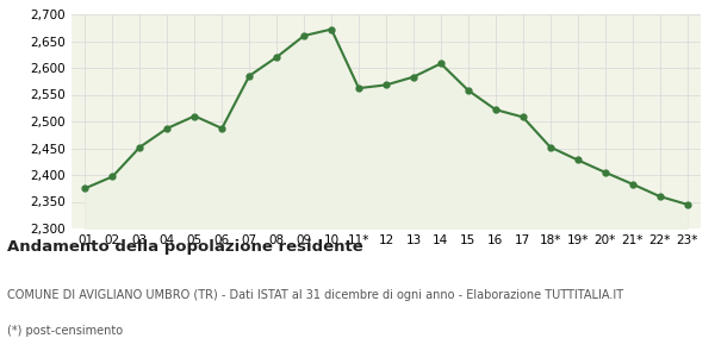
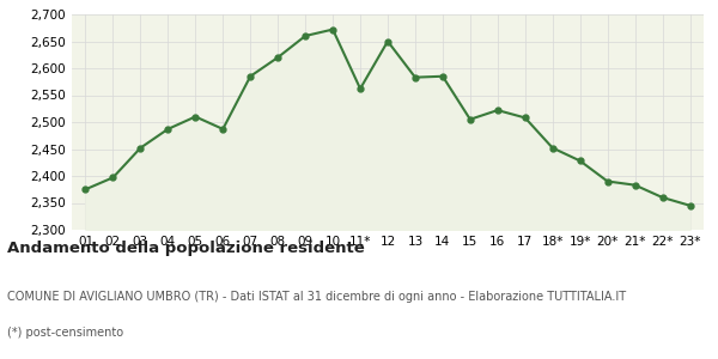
12: 2,568 -> 2,650
14: 2,608 -> 2,585
15: 2,558 -> 2,505
20*: 2,405 -> 2,390
